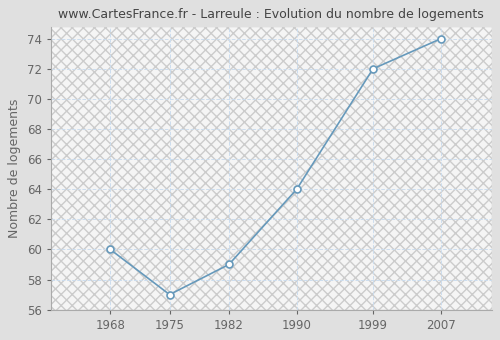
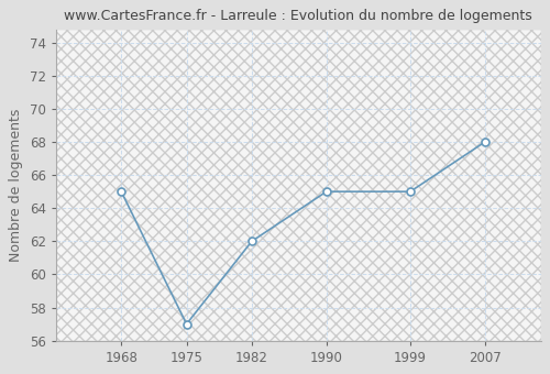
1968: 60 -> 65
1982: 59 -> 62
1990: 64 -> 65
1999: 72 -> 65
2007: 74 -> 68
